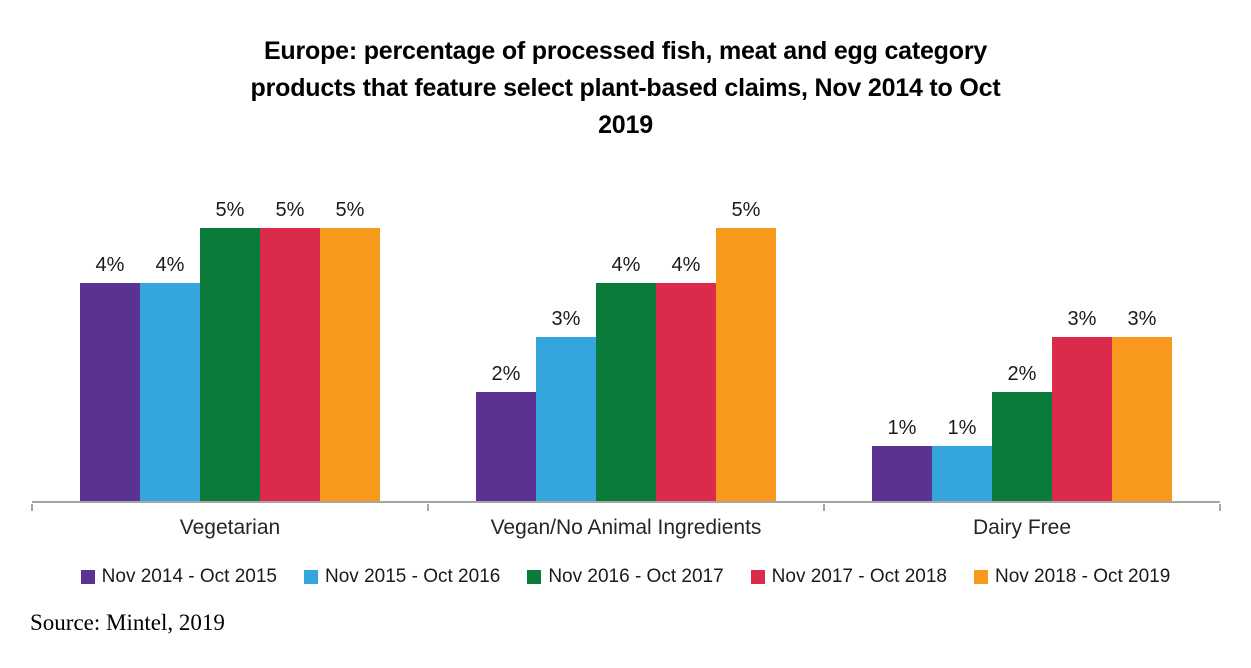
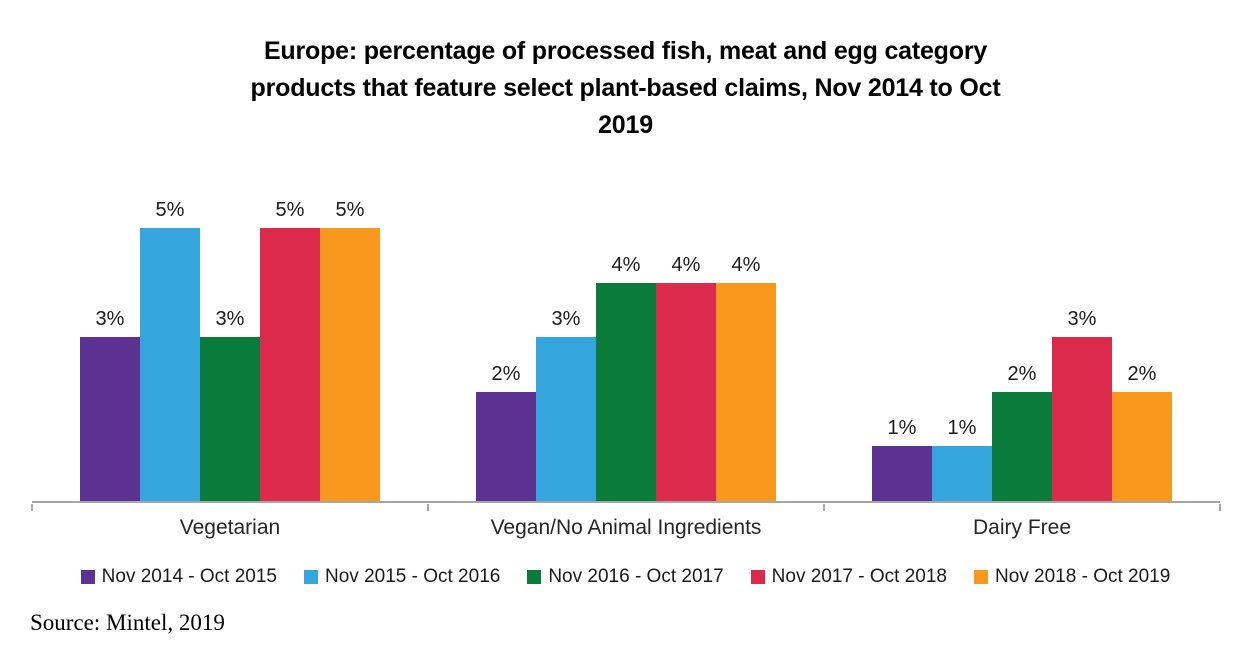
Nov 2014 - Oct 2015/Vegetarian: 4% -> 3%
Nov 2015 - Oct 2016/Vegetarian: 4% -> 5%
Nov 2016 - Oct 2017/Vegetarian: 5% -> 3%
Nov 2018 - Oct 2019/Vegan/No Animal Ingredients: 5% -> 4%
Nov 2018 - Oct 2019/Dairy Free: 3% -> 2%
